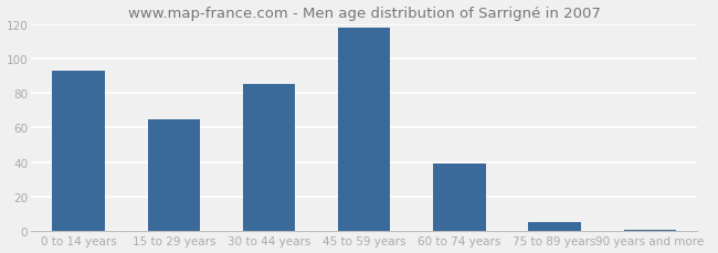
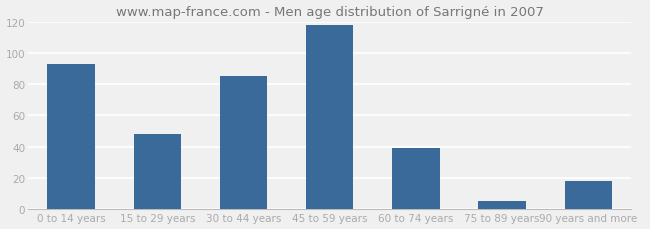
15 to 29 years: 65 -> 48
90 years and more: 1 -> 18
